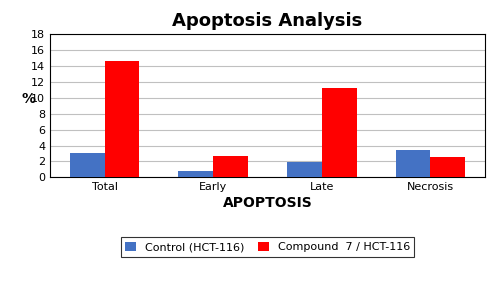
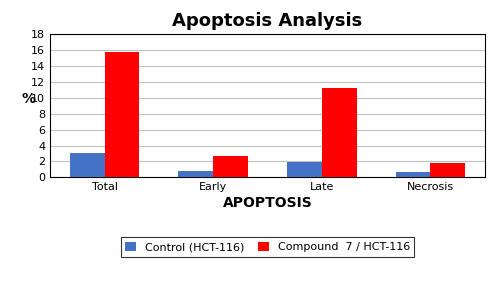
Compound 7 / HCT-116/Total: 14.6 -> 15.8
Control (HCT-116)/Necrosis: 3.4 -> 0.7
Compound 7 / HCT-116/Necrosis: 2.6 -> 1.9
